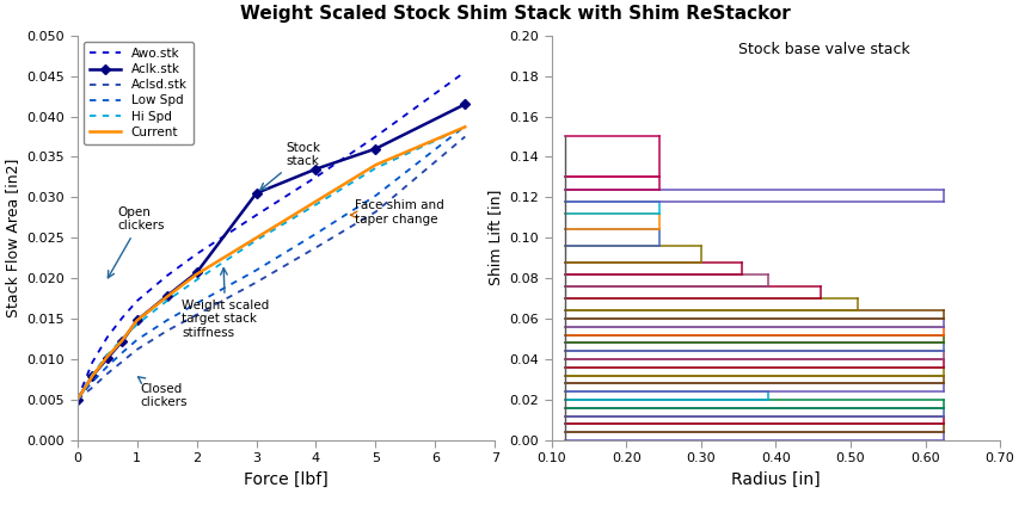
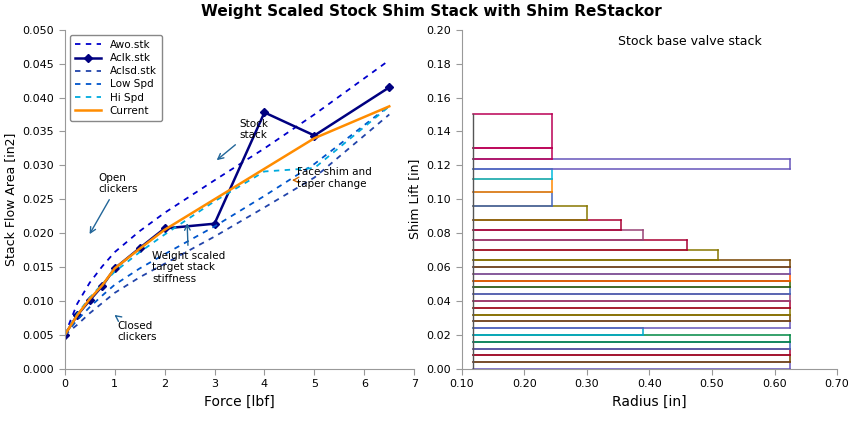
Aclk.stk/3: 0.0305 -> 0.0214
Aclk.stk/4: 0.0335 -> 0.0378
Aclk.stk/5: 0.0360 -> 0.0344
Hi Spd/5: 0.0336 -> 0.0296
